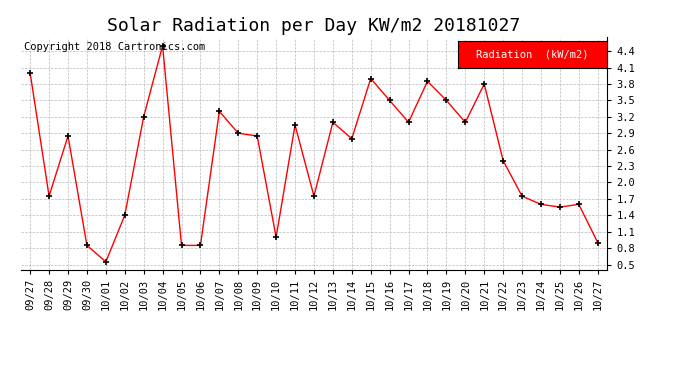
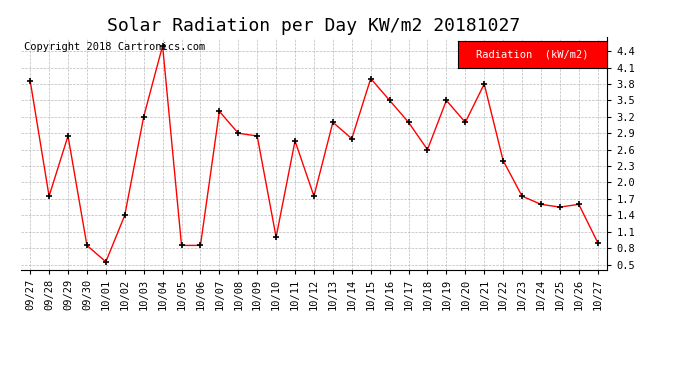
09/27: 4.00 -> 3.86
10/11: 3.05 -> 2.76
10/18: 3.85 -> 2.60
